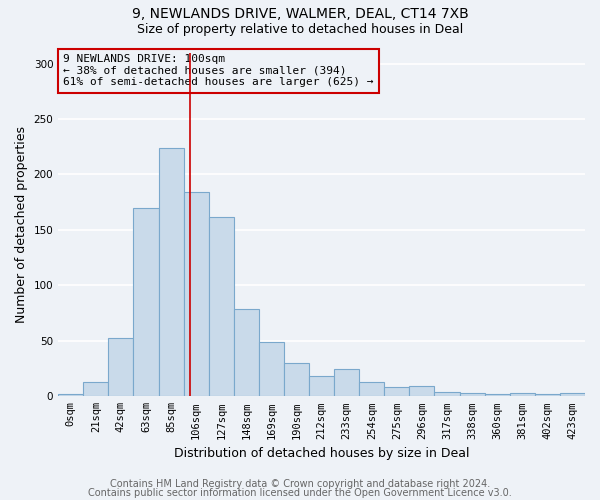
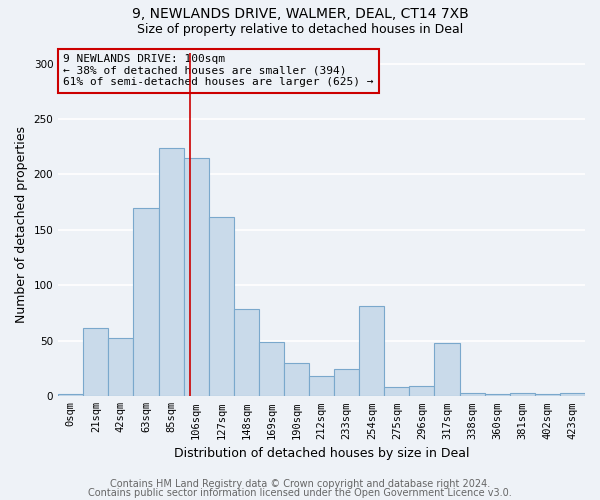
21sqm: 13 -> 62
106sqm: 184 -> 215
254sqm: 13 -> 81
317sqm: 4 -> 48
